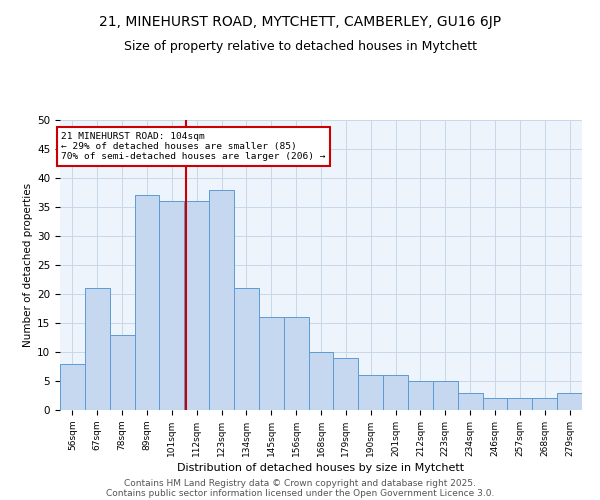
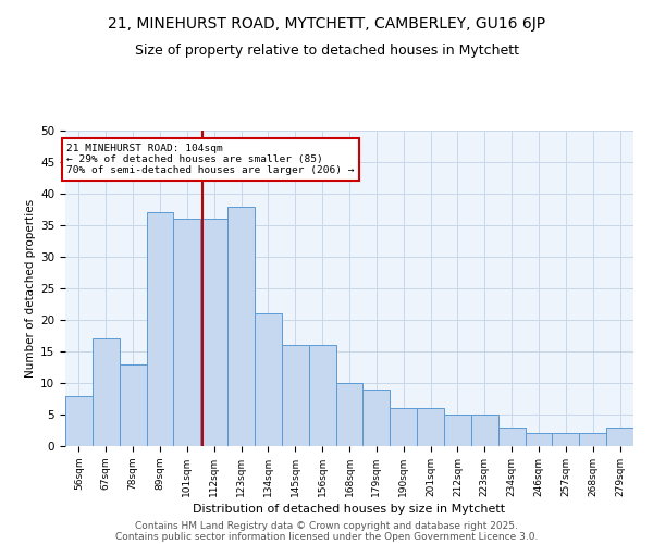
67sqm: 21 -> 17
